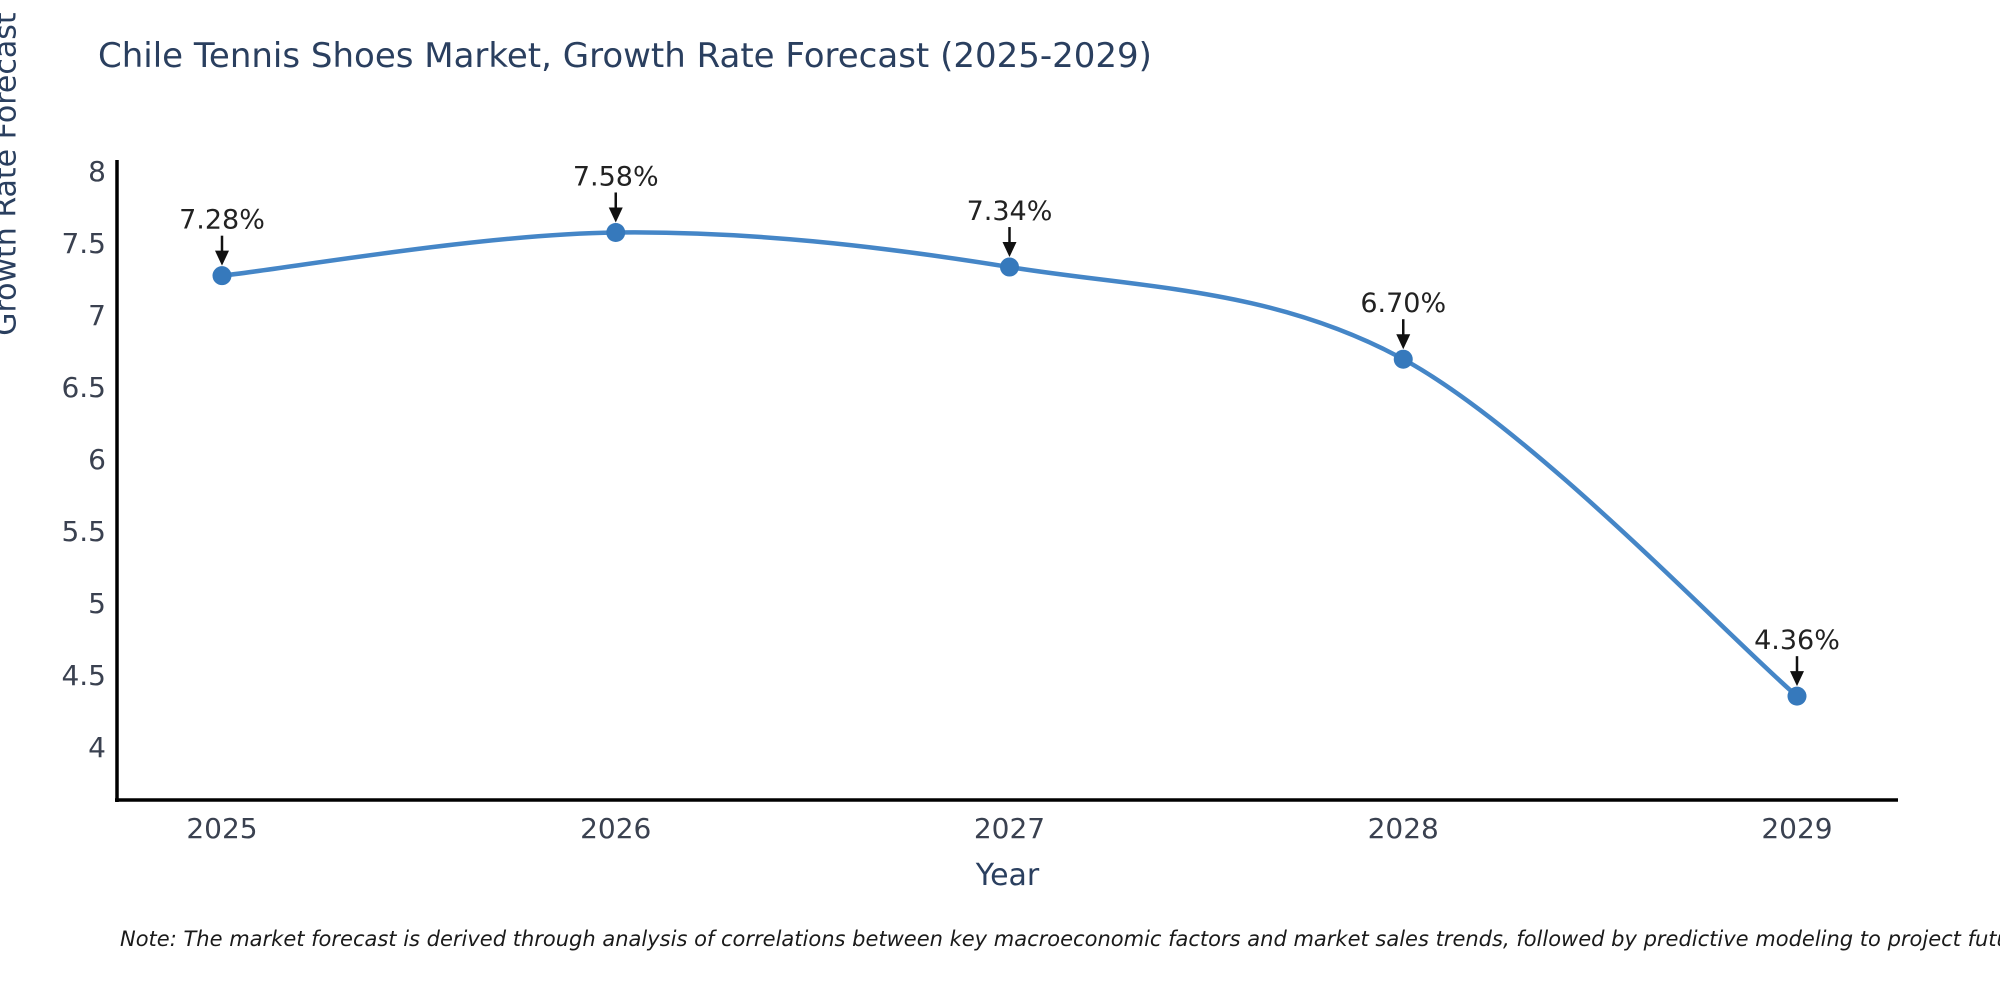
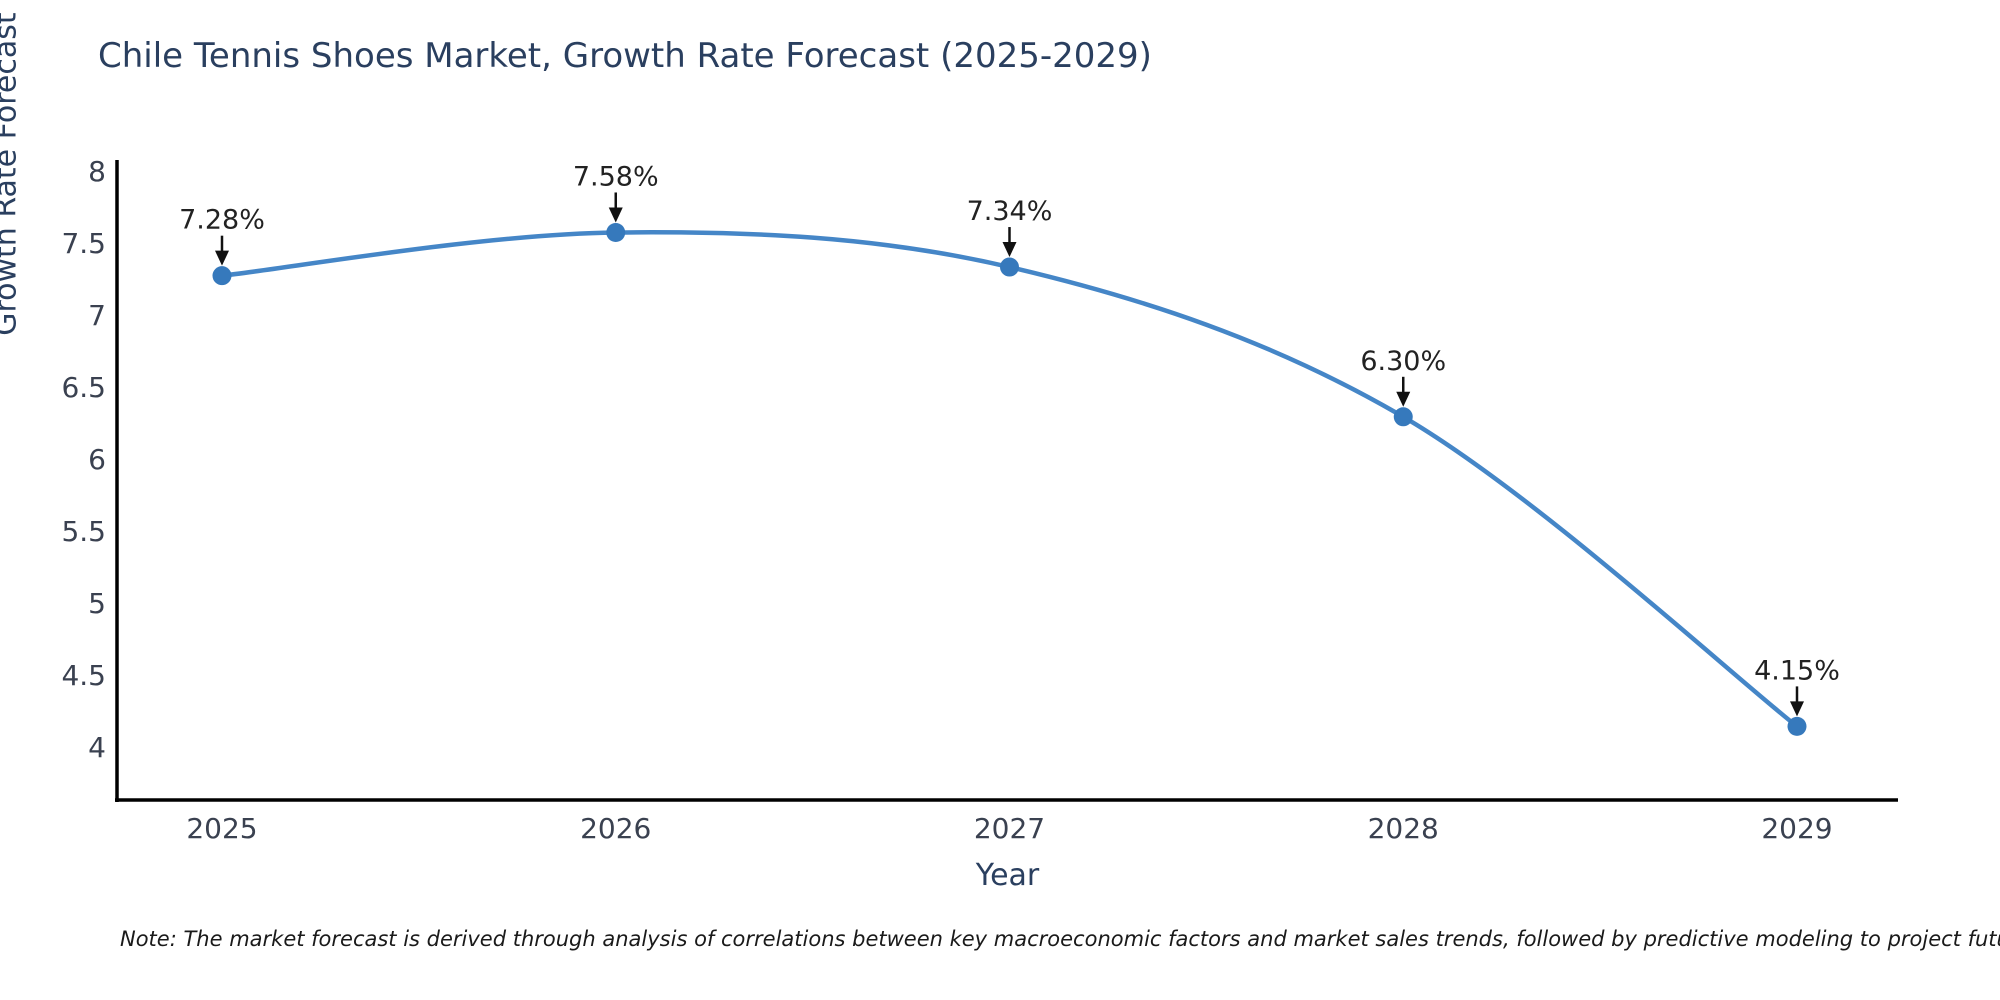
2028: 6.70% -> 6.30%
2029: 4.36% -> 4.15%
